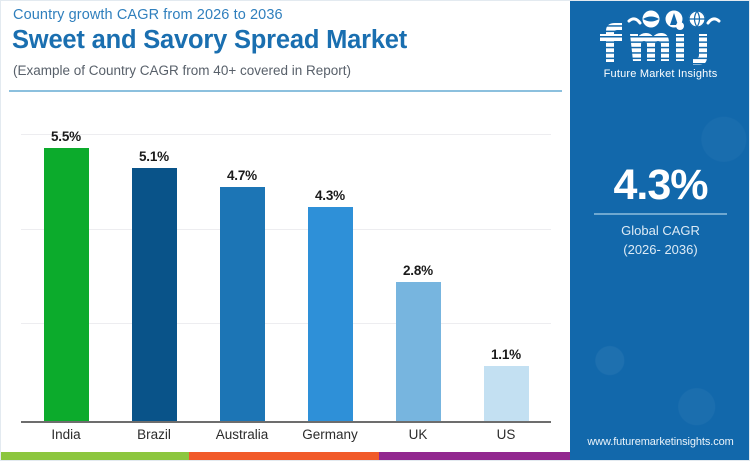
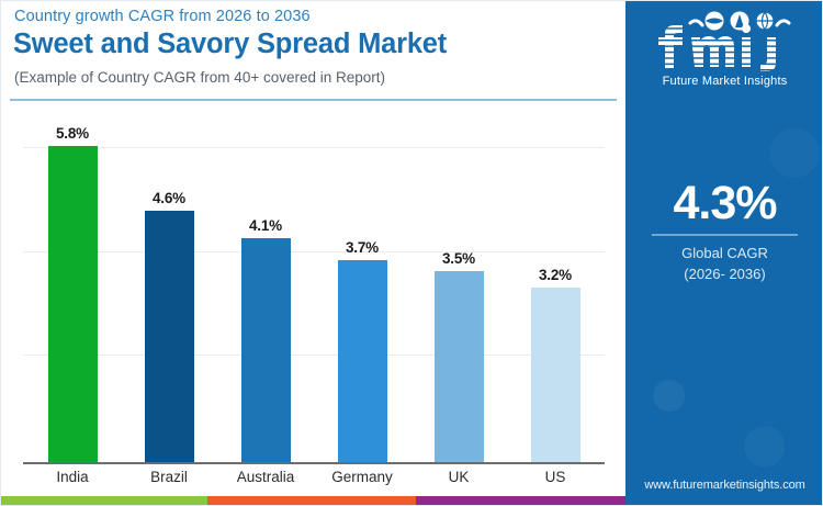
India: 5.5% -> 5.8%
Brazil: 5.1% -> 4.6%
Australia: 4.7% -> 4.1%
Germany: 4.3% -> 3.7%
UK: 2.8% -> 3.5%
US: 1.1% -> 3.2%
